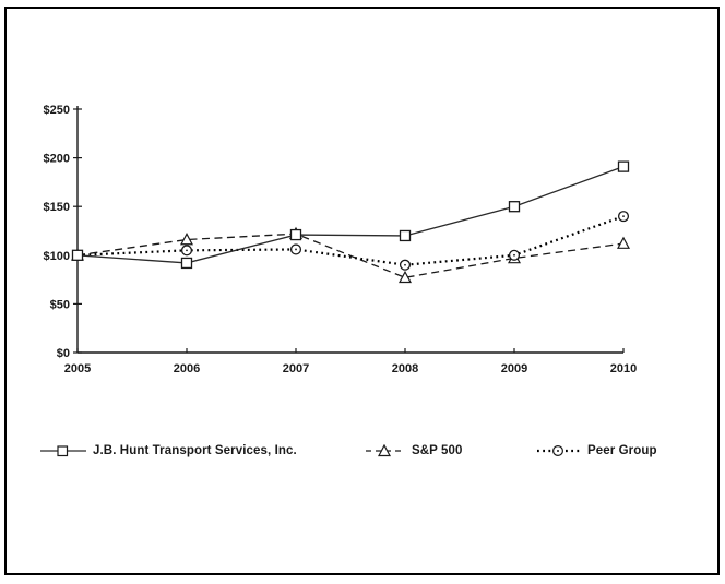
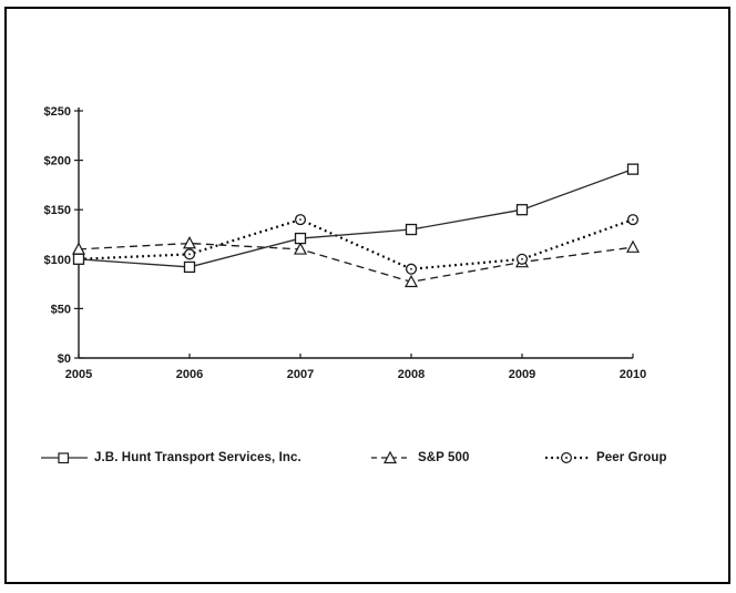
S&P 500/2005: $100 -> $110
S&P 500/2007: $120 -> $110
Peer Group/2007: $110 -> $140
J.B. Hunt Transport Services, Inc./2008: $120 -> $130
